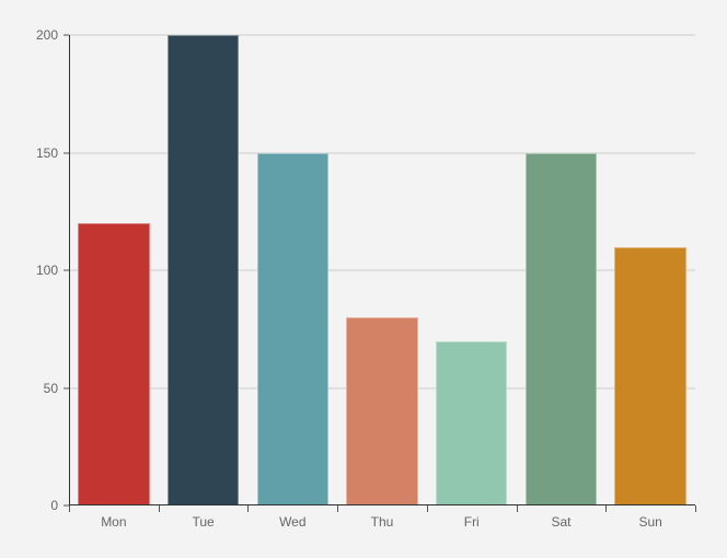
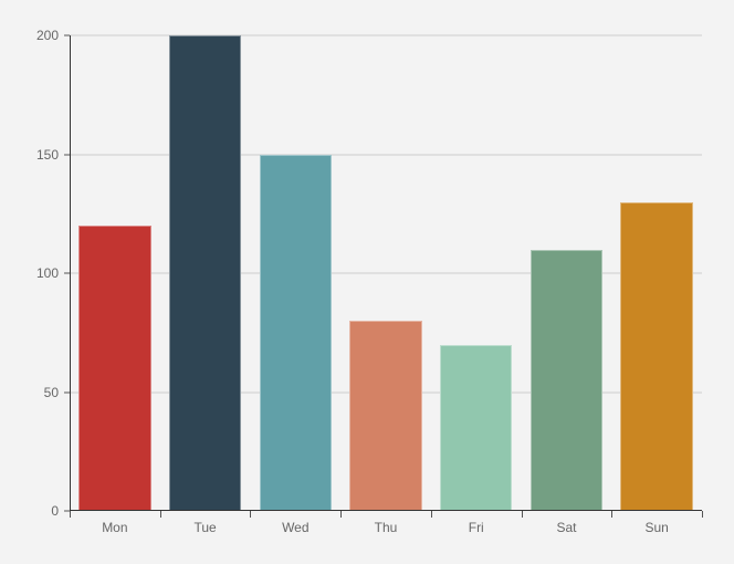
Sat: 150 -> 110
Sun: 110 -> 130
